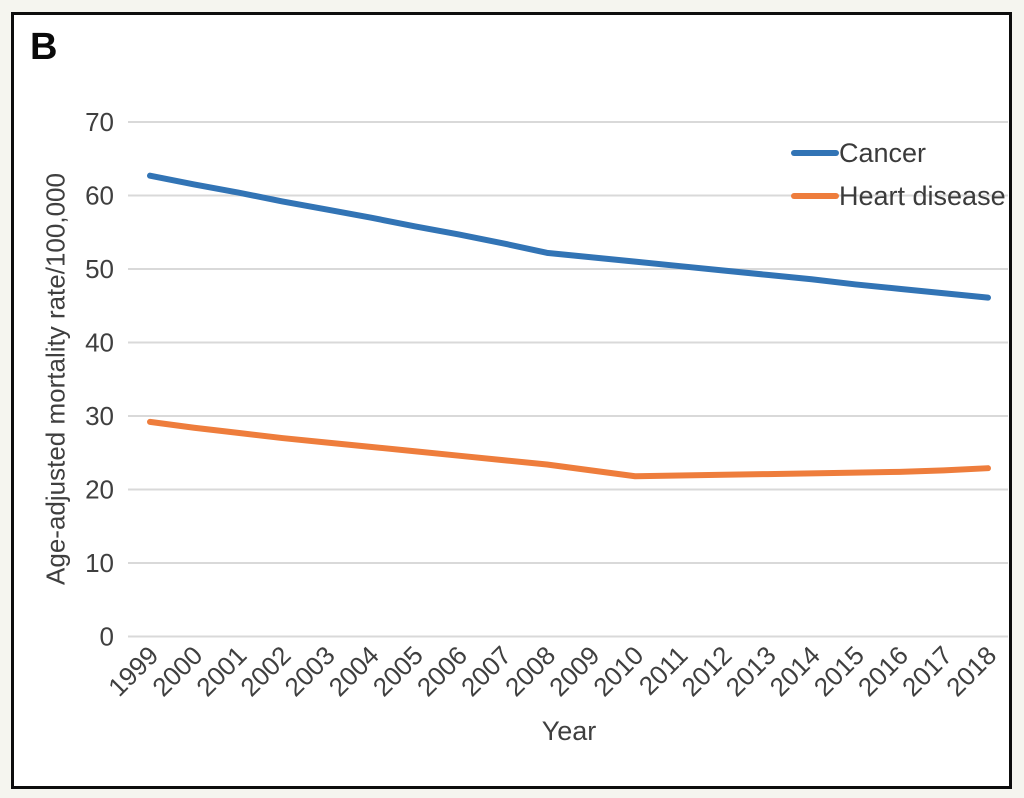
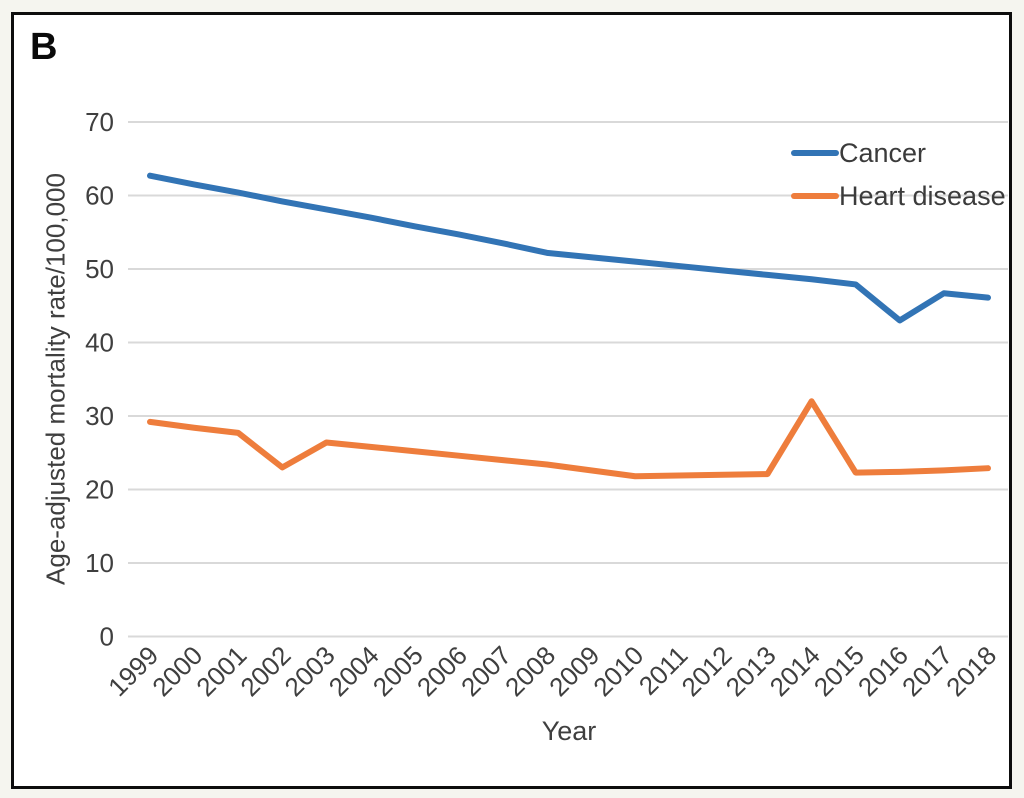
Heart disease/2002: 27 -> 23
Heart disease/2014: 22 -> 32
Cancer/2016: 47 -> 43
